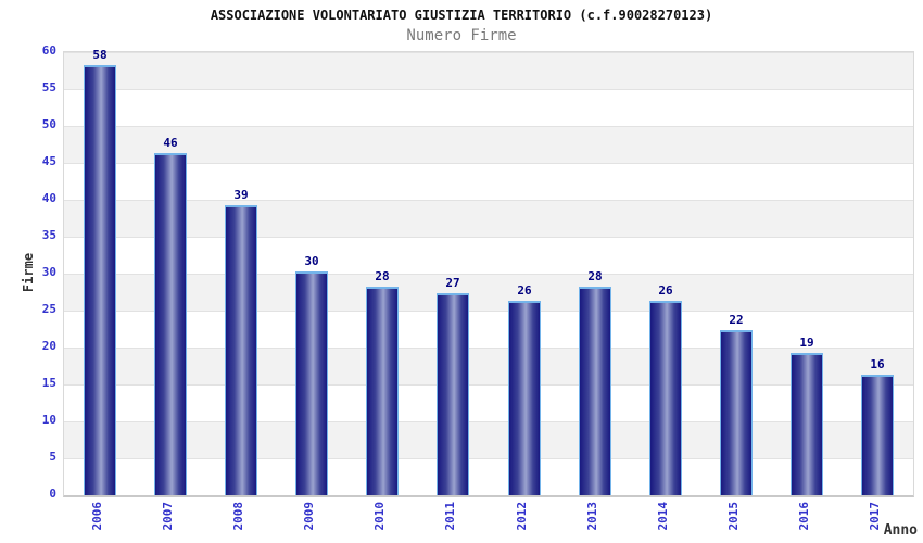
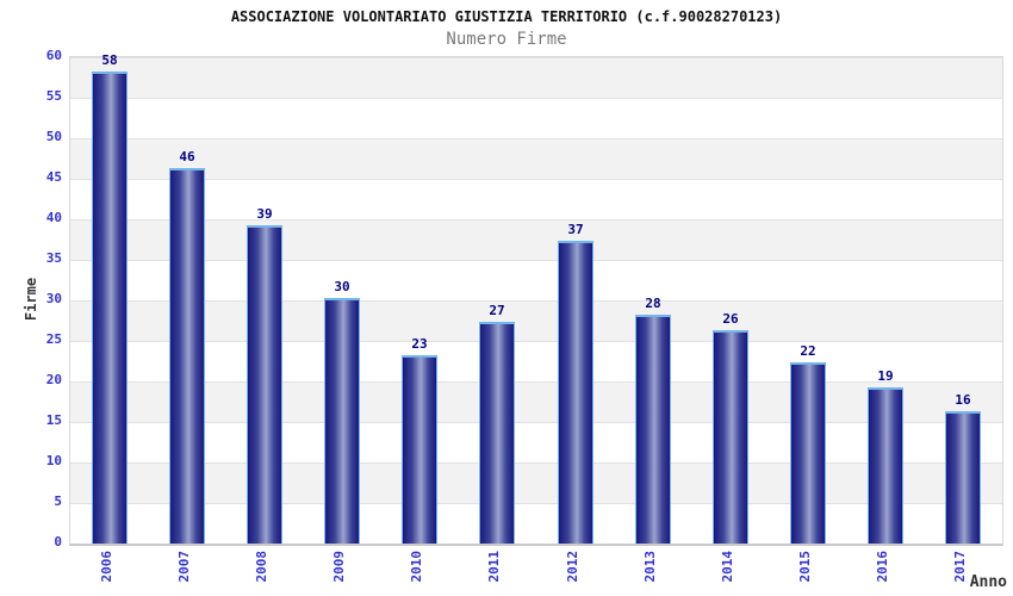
2010: 28 -> 23
2012: 26 -> 37
